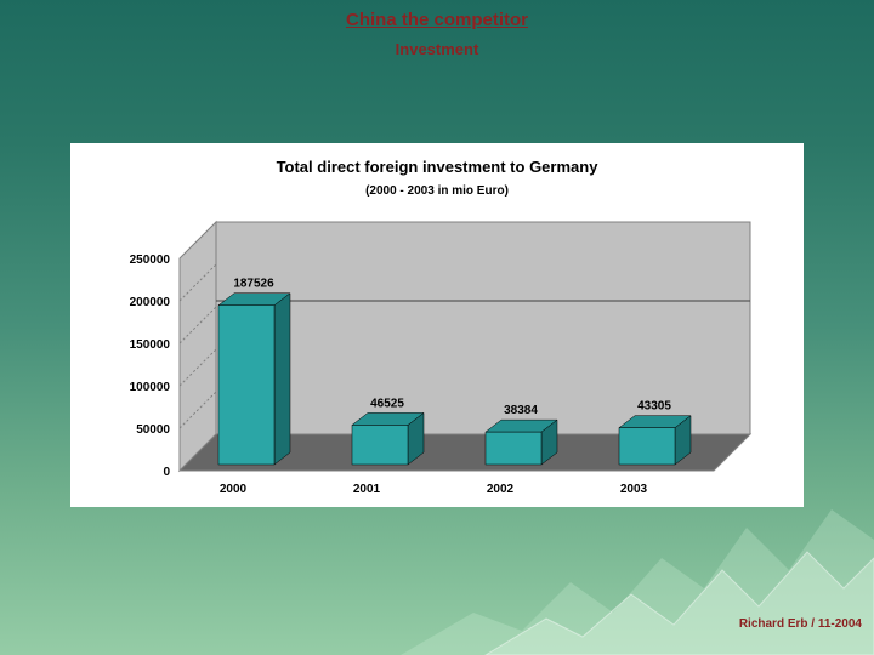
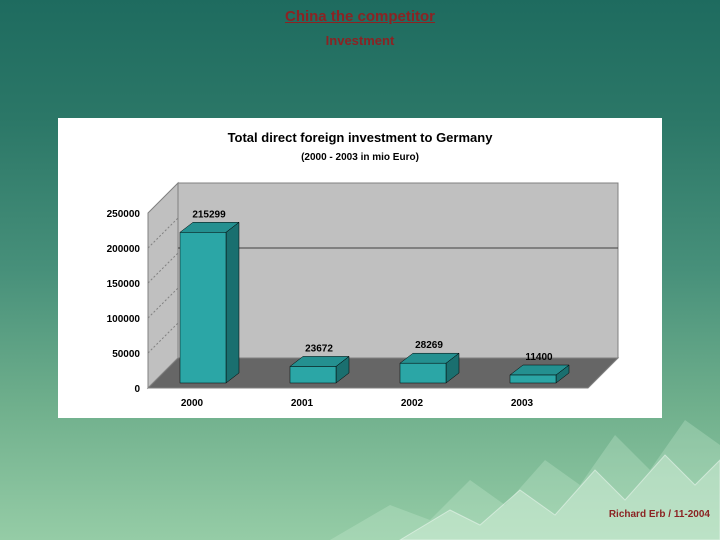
2000: 187526 -> 215299
2001: 46525 -> 23672
2002: 38384 -> 28269
2003: 43305 -> 11400
